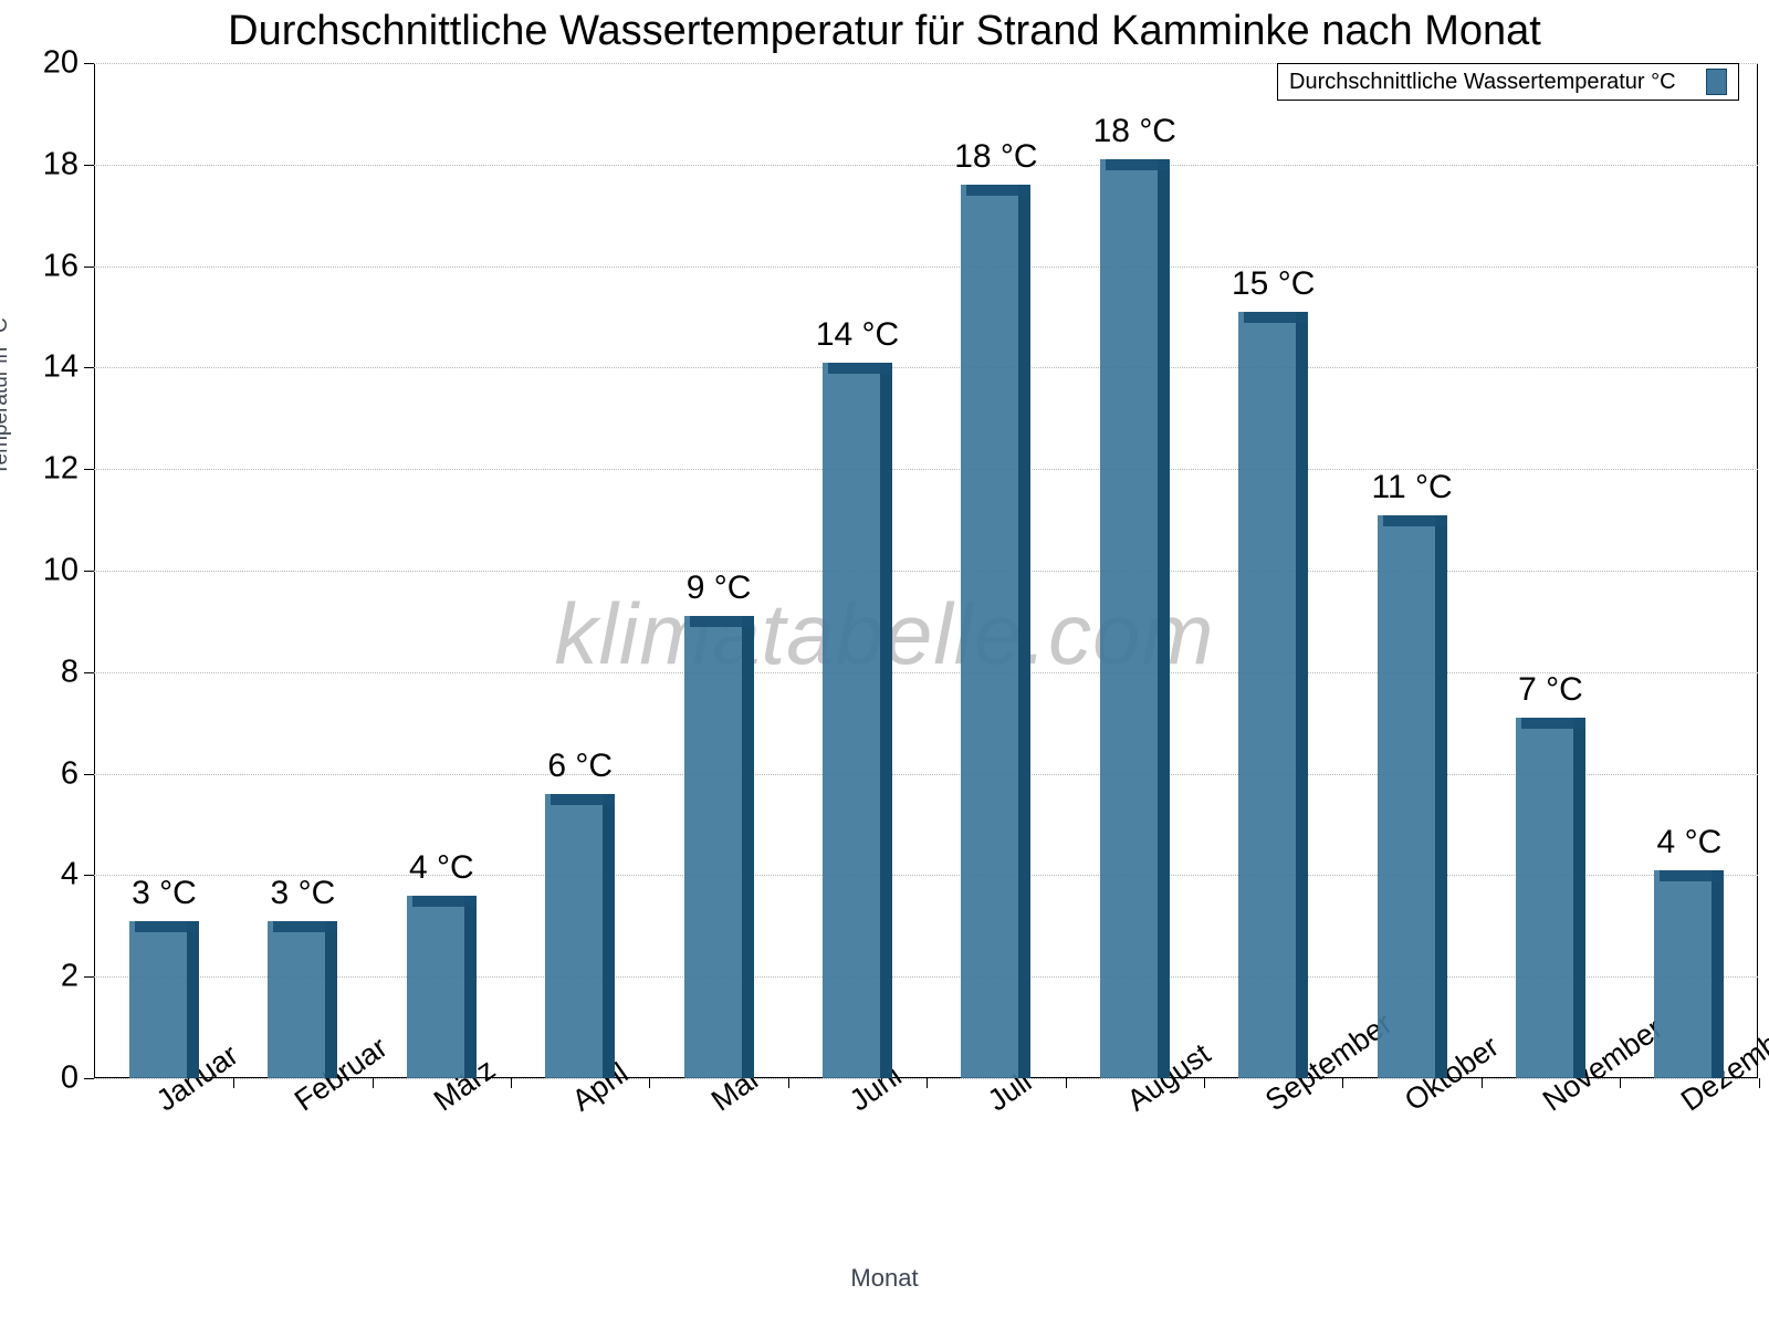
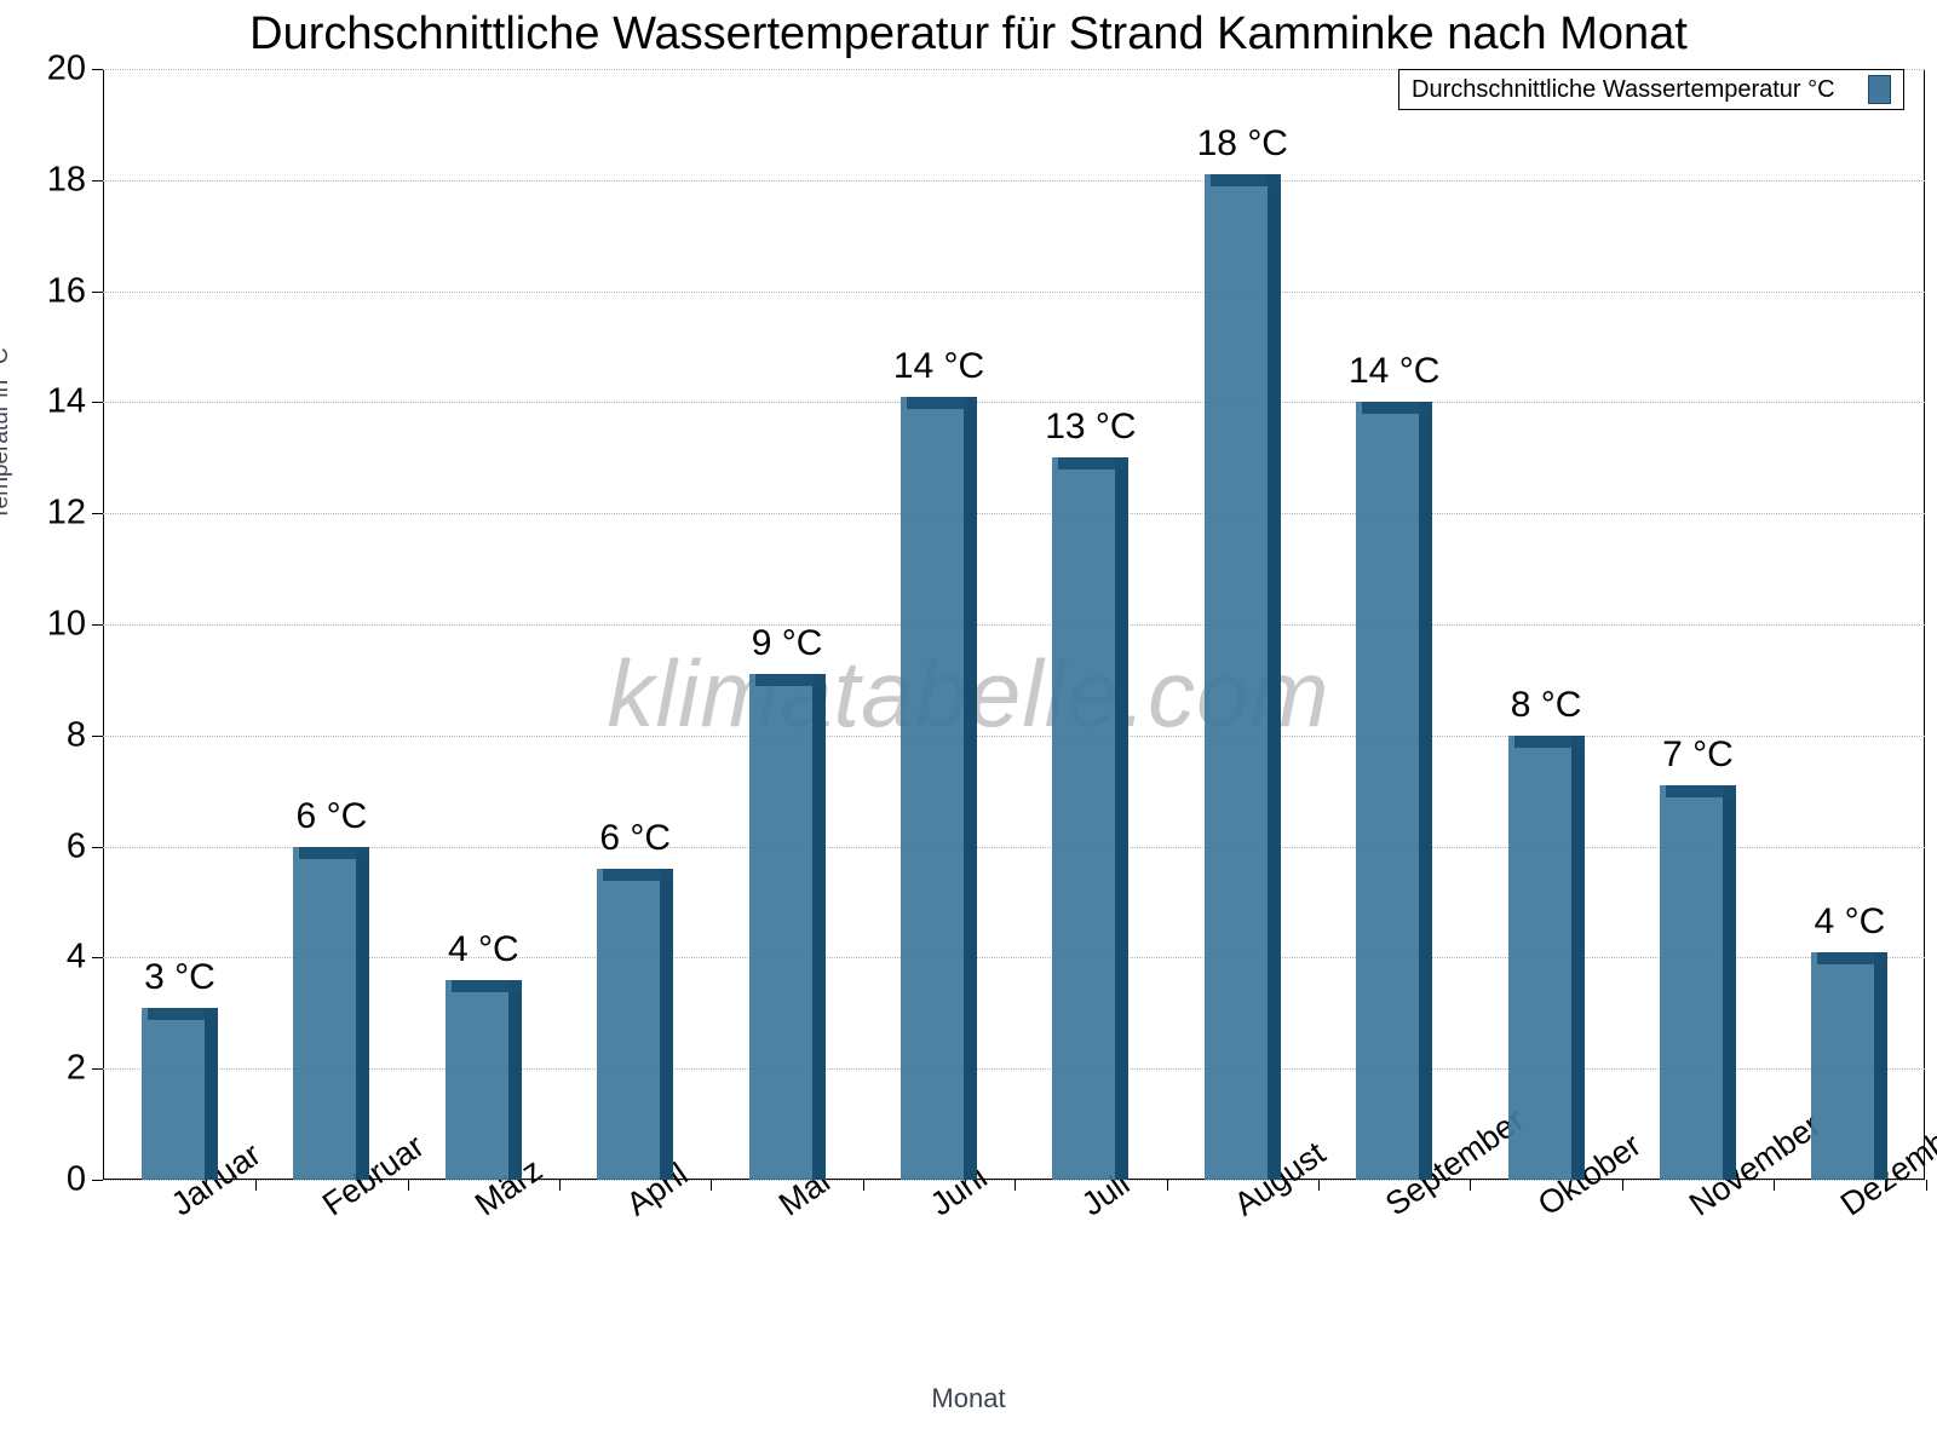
Februar: 3 -> 6
Juli: 18 -> 13
September: 15 -> 14
Oktober: 11 -> 8
